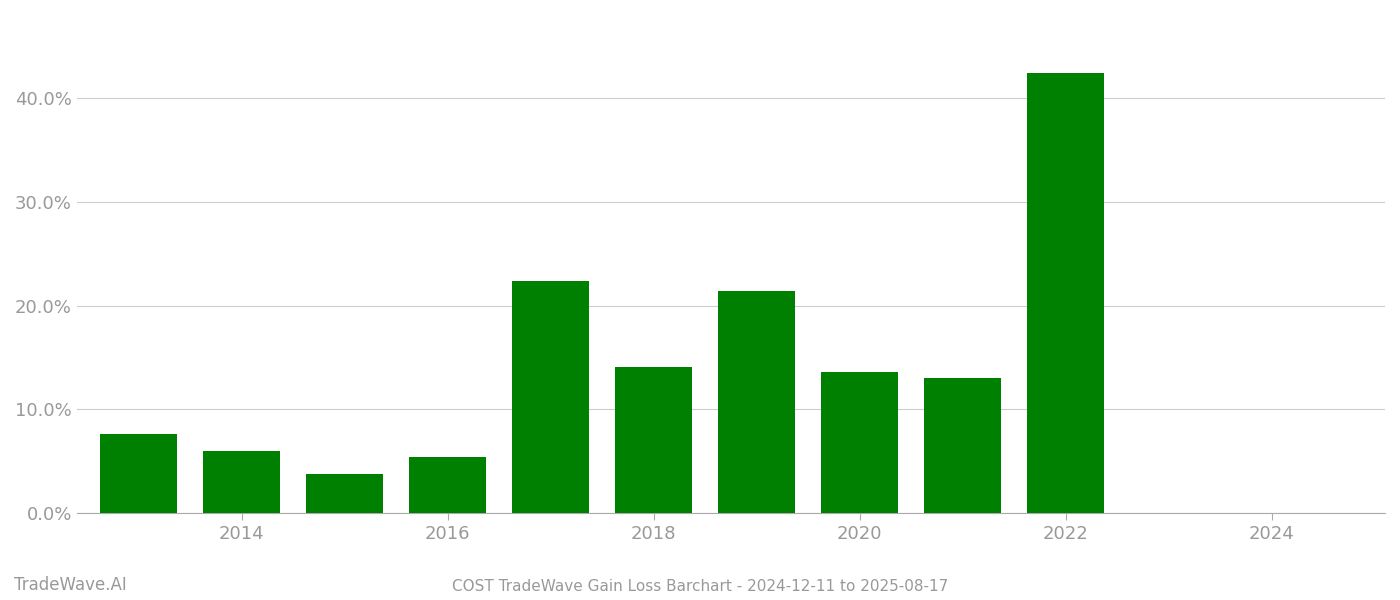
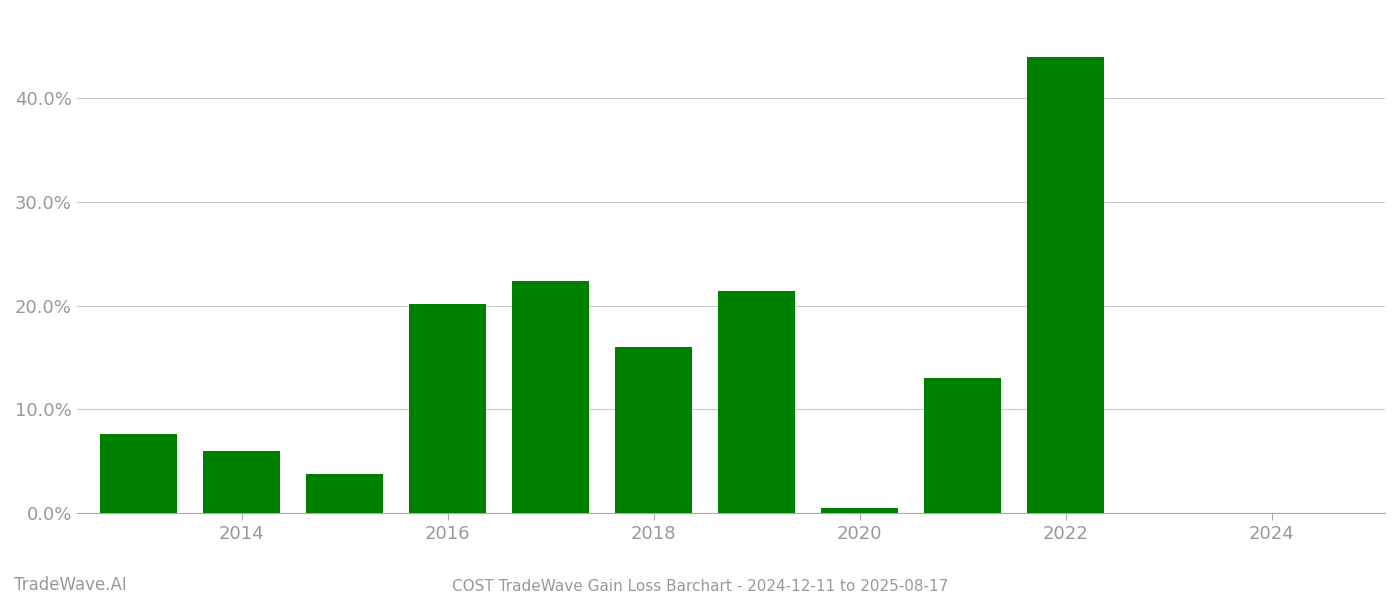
2016: 5.4% -> 20.2%
2018: 14.1% -> 16.0%
2020: 13.6% -> 0.5%
2022: 42.4% -> 44.0%
